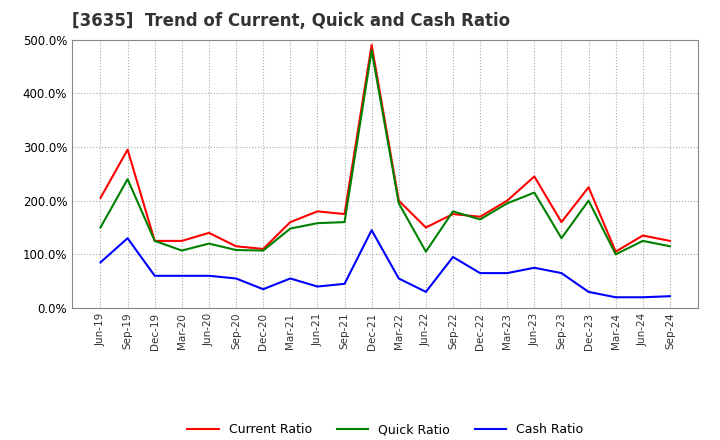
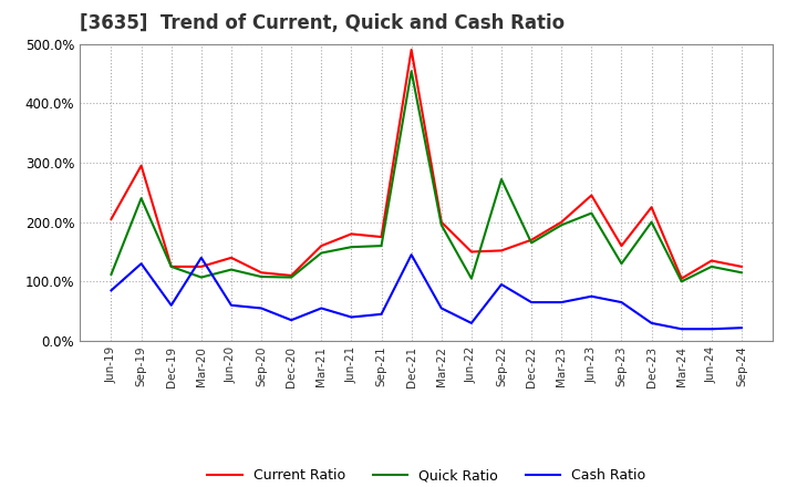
Quick Ratio/Jun-19: 150% -> 112%
Cash Ratio/Mar-20: 60% -> 140%
Quick Ratio/Dec-21: 480% -> 454%
Current Ratio/Sep-22: 175% -> 152%
Quick Ratio/Sep-22: 180% -> 272%
